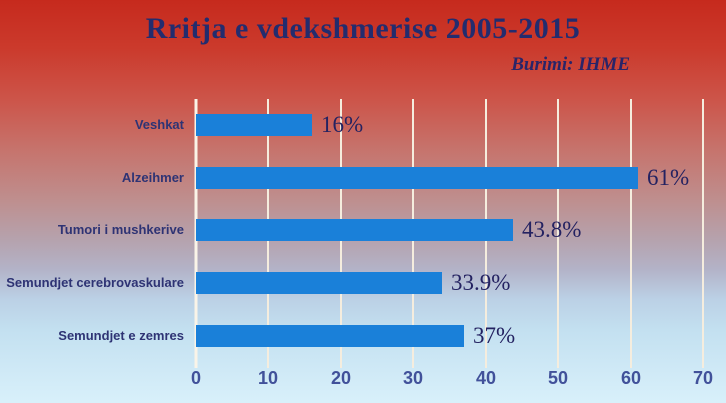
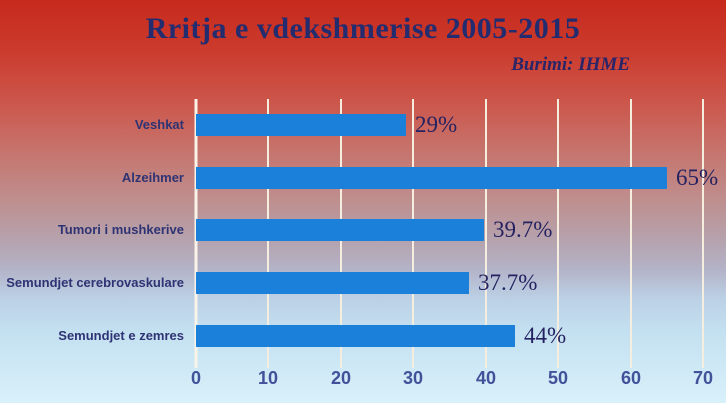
Veshkat: 16% -> 29%
Alzeihmer: 61% -> 65%
Tumori i mushkerive: 43.8% -> 39.7%
Semundjet cerebrovaskulare: 33.9% -> 37.7%
Semundjet e zemres: 37% -> 44%
